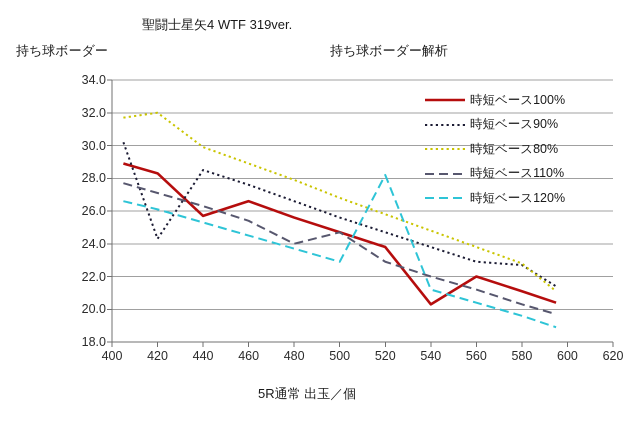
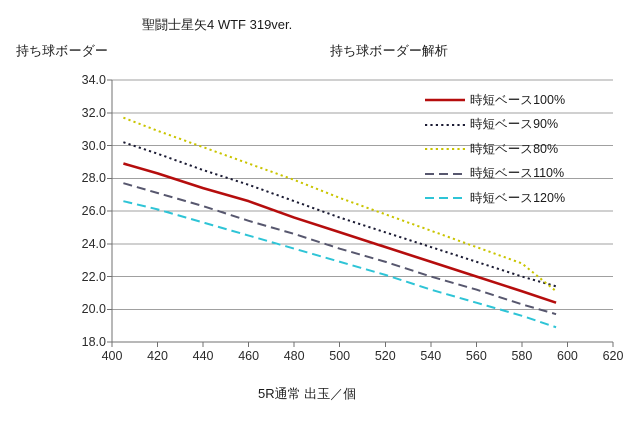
時短ベース90%/420: 24.3 -> 29.5
時短ベース80%/420: 32.0 -> 30.9
時短ベース100%/440: 25.7 -> 27.4
時短ベース110%/480: 24.0 -> 24.6
時短ベース110%/500: 24.7 -> 23.7
時短ベース120%/520: 28.2 -> 22.1
時短ベース100%/540: 20.3 -> 22.9
時短ベース90%/580: 22.7 -> 22.0
